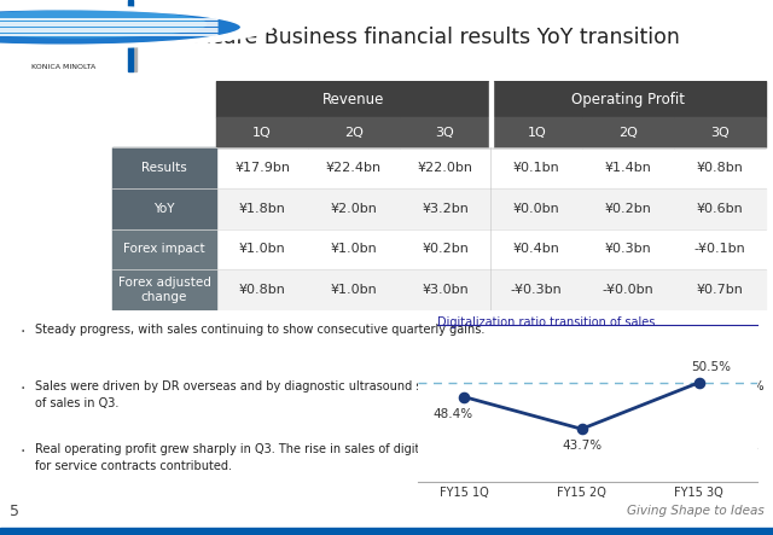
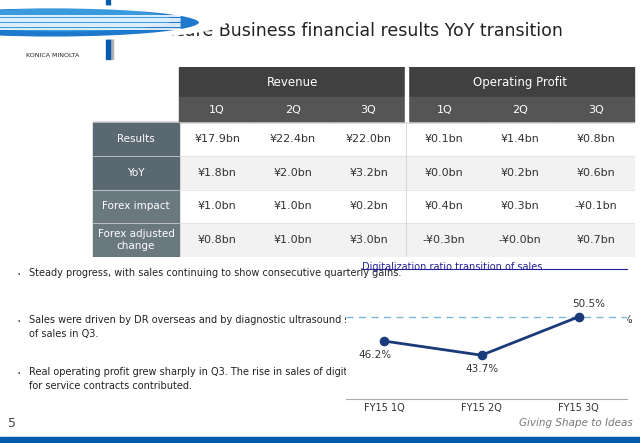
FY15 1Q: 48.4% -> 46.2%
